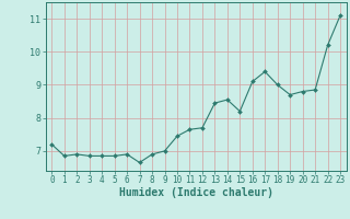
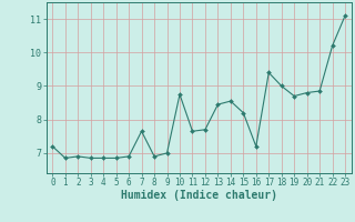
7: 6.65 -> 7.65
10: 7.45 -> 8.75
16: 9.10 -> 7.20
